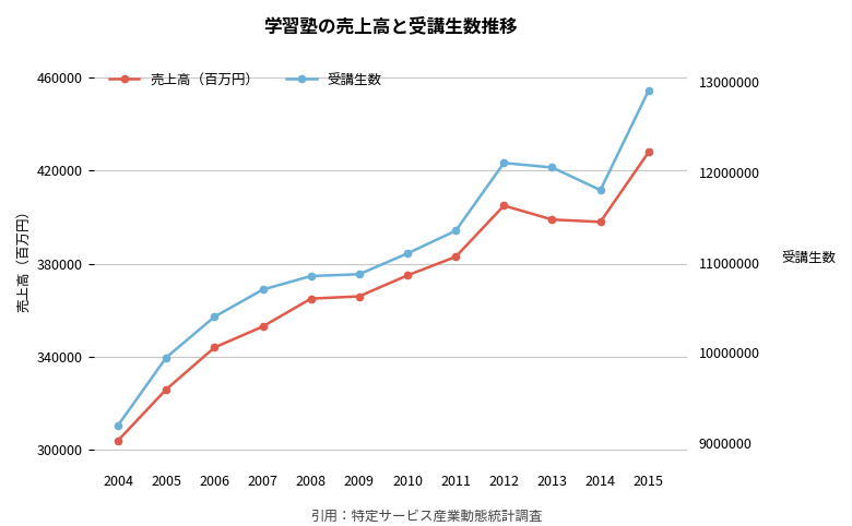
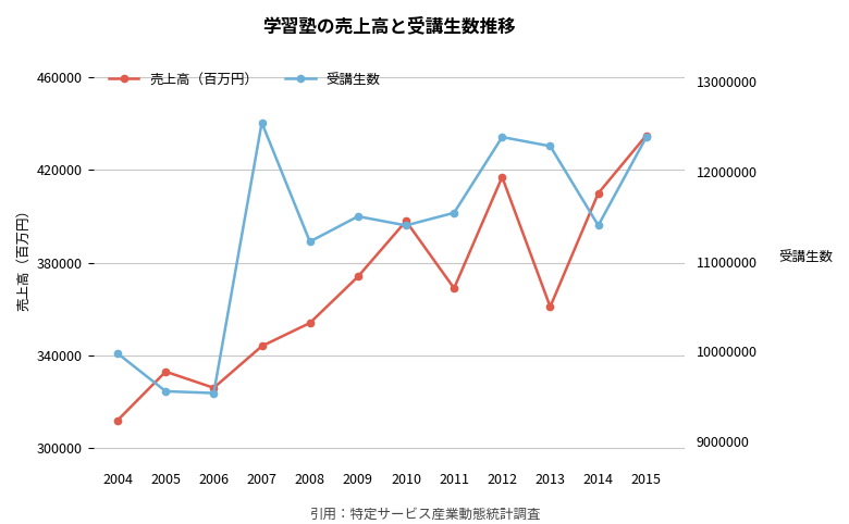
売上高（百万円）/2004: 304000 -> 312000
受講生数/2004: 9200000 -> 9980000
売上高（百万円）/2005: 326000 -> 333000
受講生数/2005: 9950000 -> 9560000
売上高（百万円）/2006: 344000 -> 326000
受講生数/2006: 10400000 -> 9540000
売上高（百万円）/2007: 353000 -> 344000
受講生数/2007: 10700000 -> 12540000
売上高（百万円）/2008: 365000 -> 354000
受講生数/2008: 10850000 -> 11220000
売上高（百万円）/2009: 366000 -> 374000
受講生数/2009: 10870000 -> 11500000
売上高（百万円）/2010: 375000 -> 398000
受講生数/2010: 11100000 -> 11400000
売上高（百万円）/2011: 383000 -> 369000
受講生数/2011: 11350000 -> 11540000
売上高（百万円）/2012: 405000 -> 417000
受講生数/2012: 12100000 -> 12380000
売上高（百万円）/2013: 399000 -> 361000
受講生数/2013: 12050000 -> 12280000
売上高（百万円）/2014: 398000 -> 410000
受講生数/2014: 11800000 -> 11400000
売上高（百万円）/2015: 428000 -> 435000
受講生数/2015: 12900000 -> 12380000
